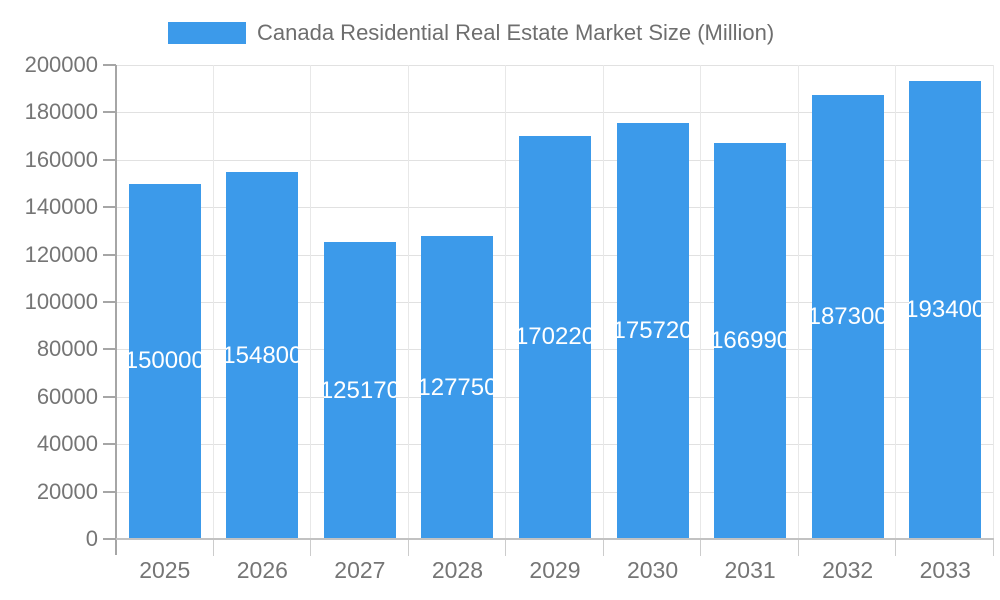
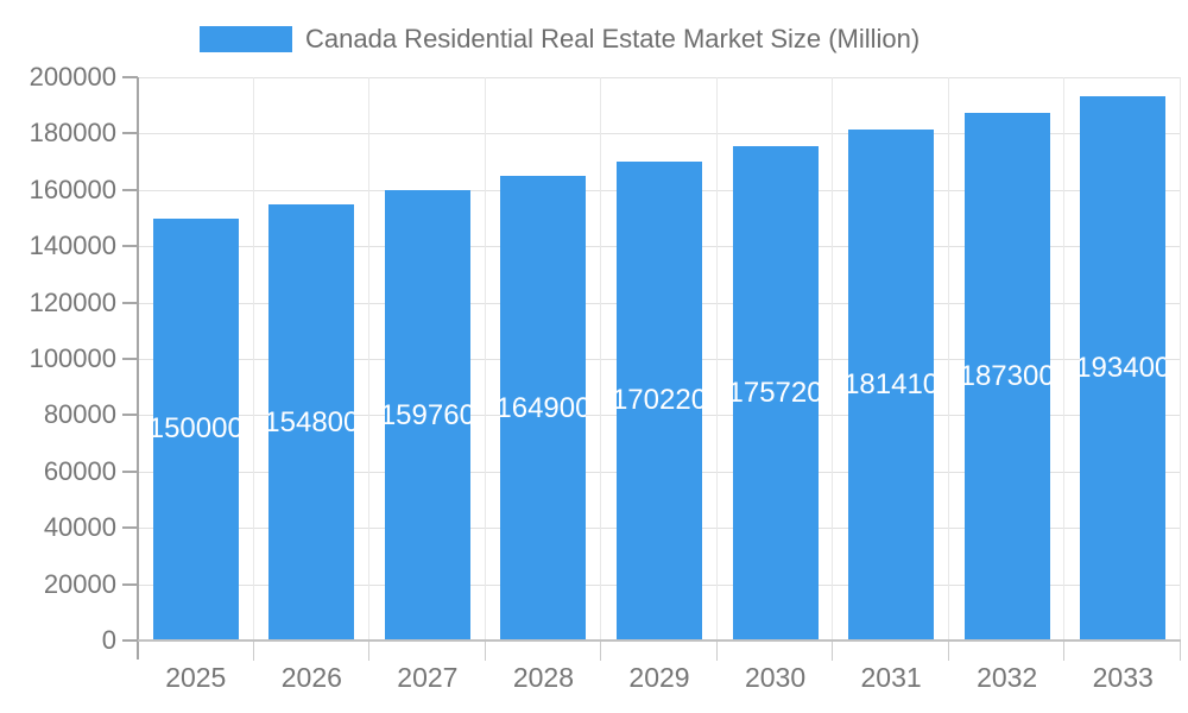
2027: 125170 -> 159760
2028: 127750 -> 164900
2031: 166990 -> 181410
